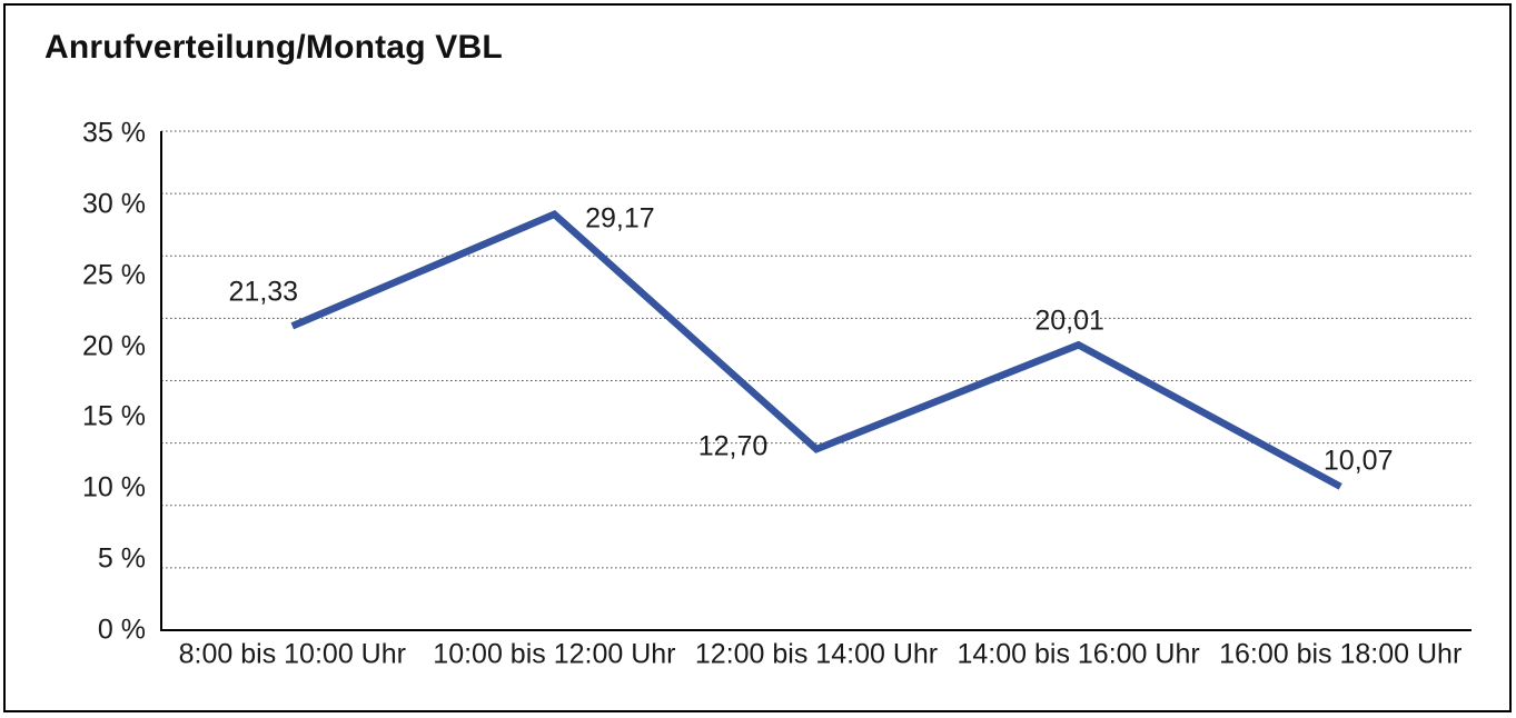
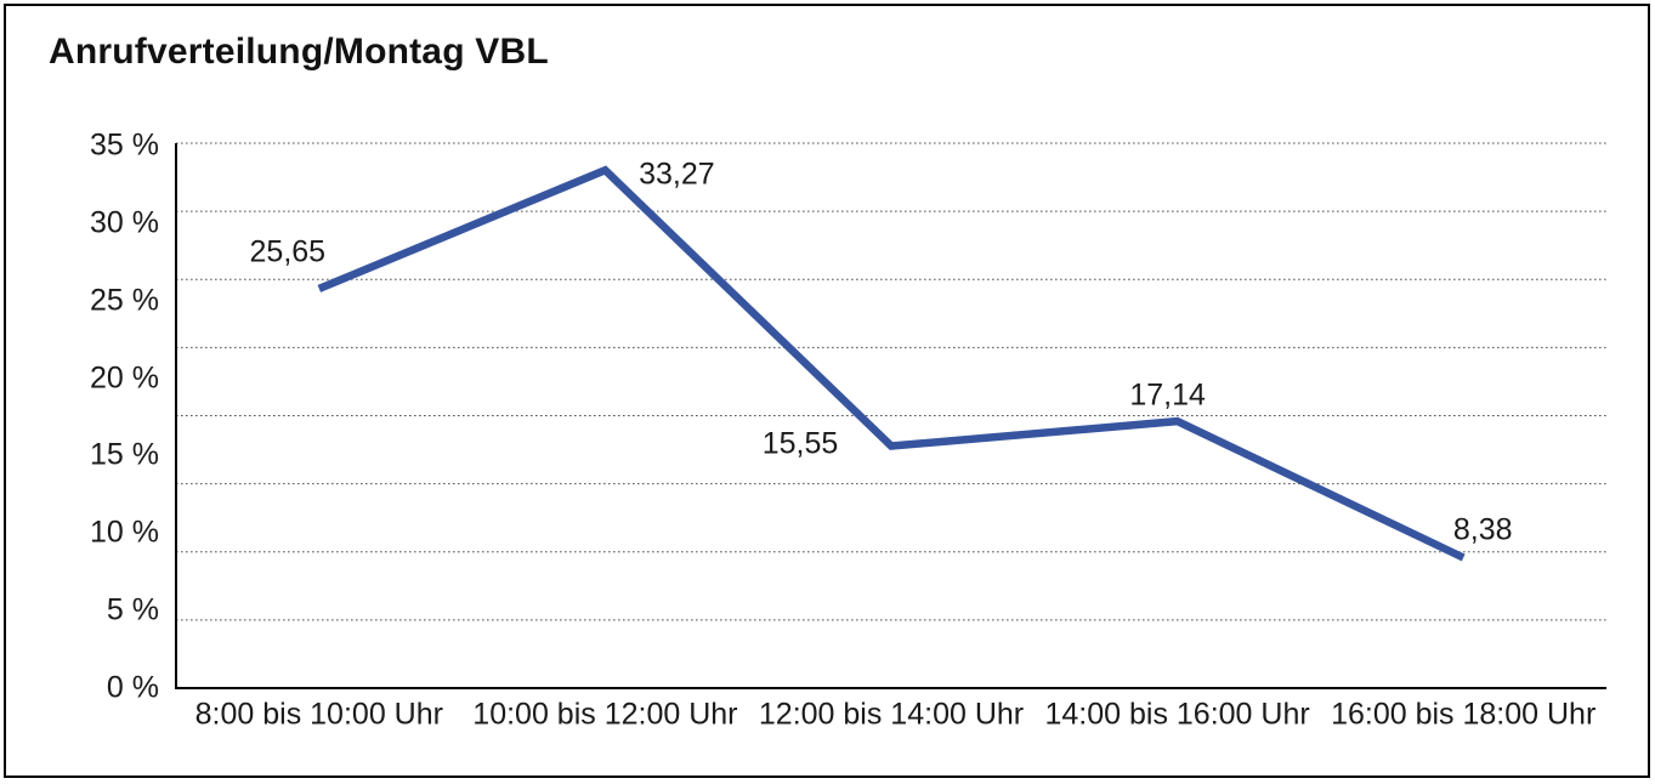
8:00 bis 10:00 Uhr: 21,33 -> 25,65
10:00 bis 12:00 Uhr: 29,17 -> 33,27
12:00 bis 14:00 Uhr: 12,70 -> 15,55
14:00 bis 16:00 Uhr: 20,01 -> 17,14
16:00 bis 18:00 Uhr: 10,07 -> 8,38
